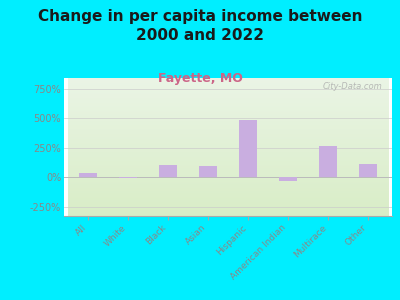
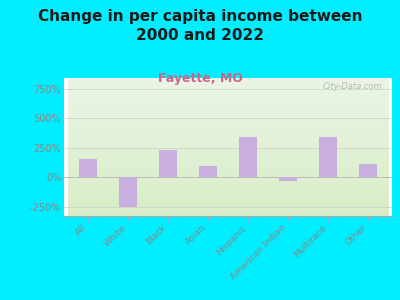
All: 40% -> 150%
White: -10% -> -250%
Black: 100% -> 230%
Hispanic: 480% -> 340%
Multirace: 260% -> 340%
